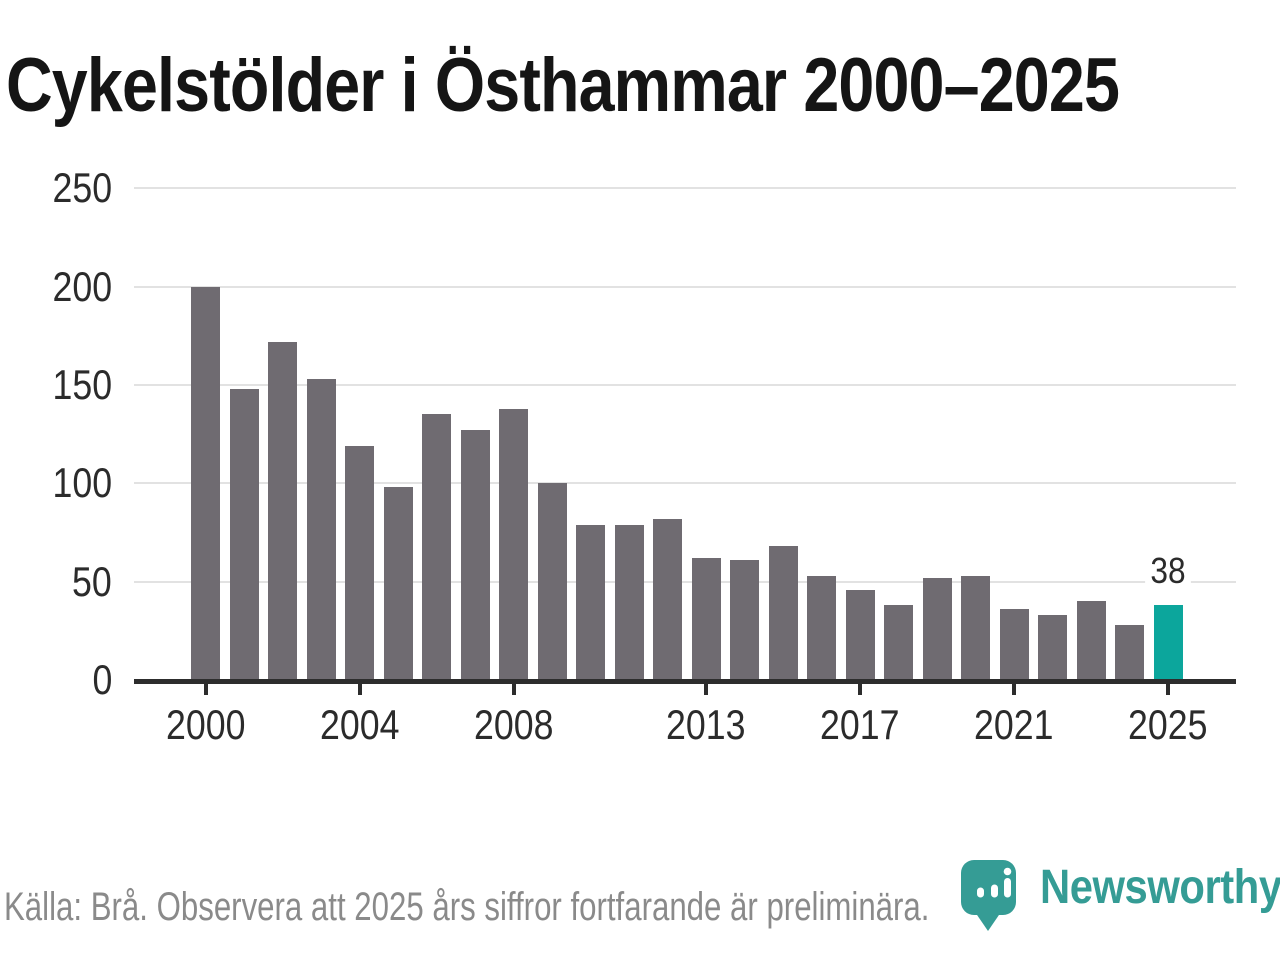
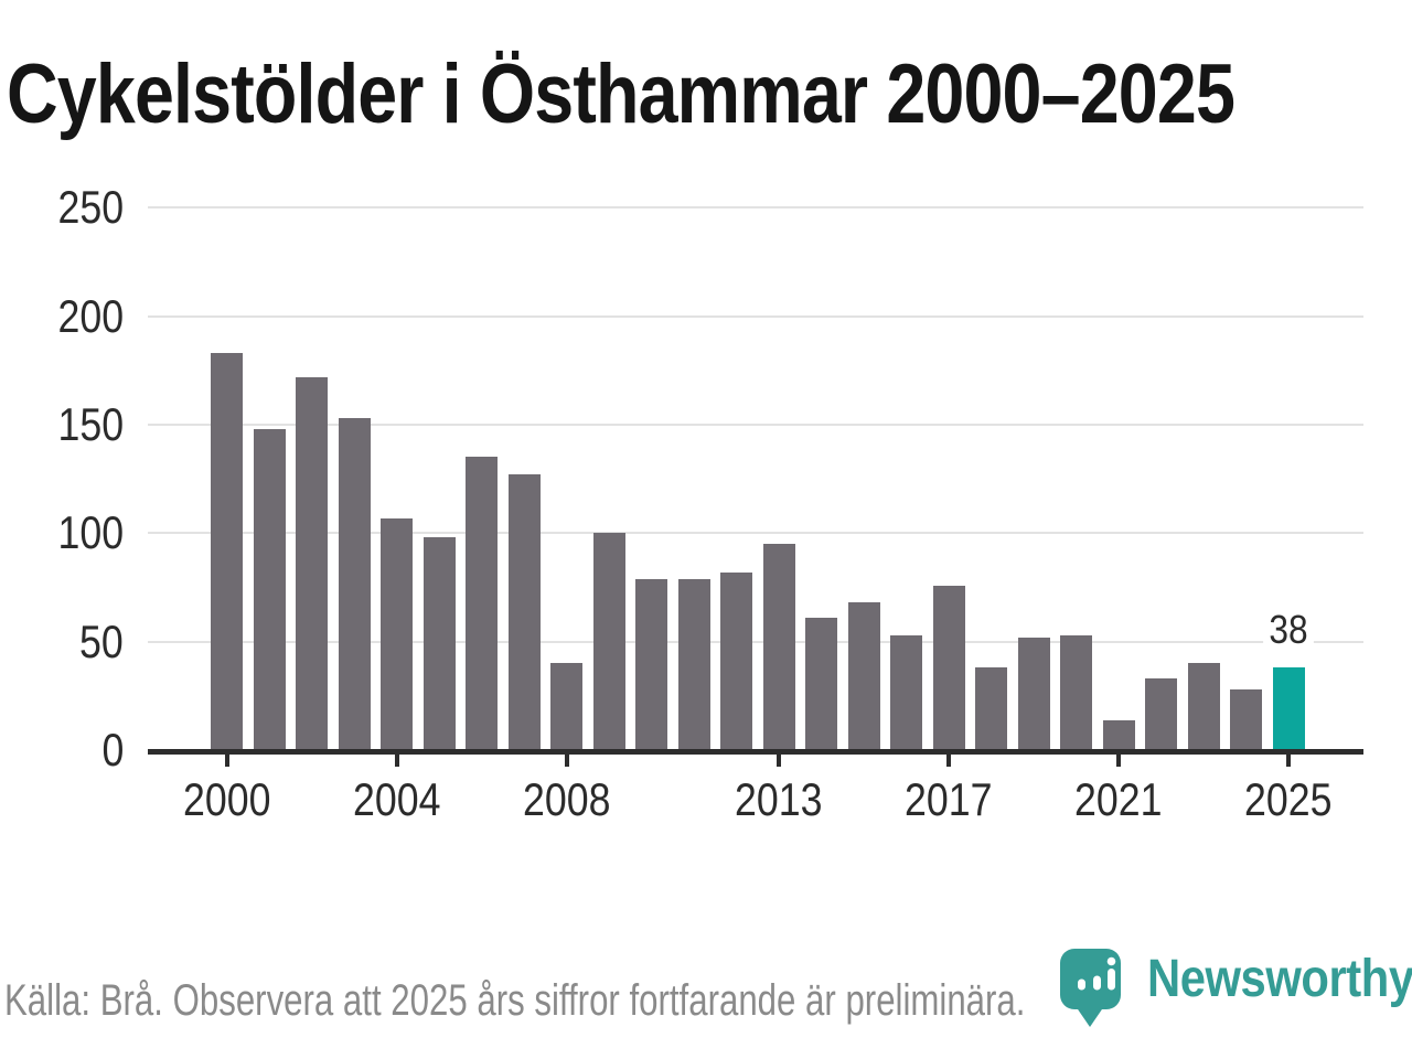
2000: 200 -> 183
2004: 119 -> 107
2008: 138 -> 40
2013: 62 -> 95
2017: 46 -> 76
2021: 36 -> 14
